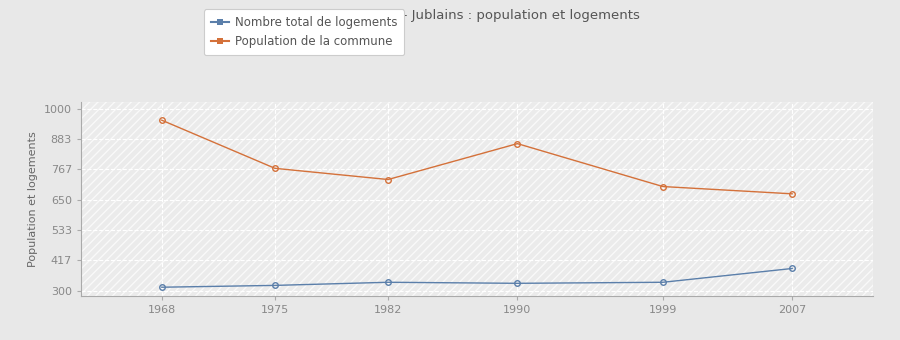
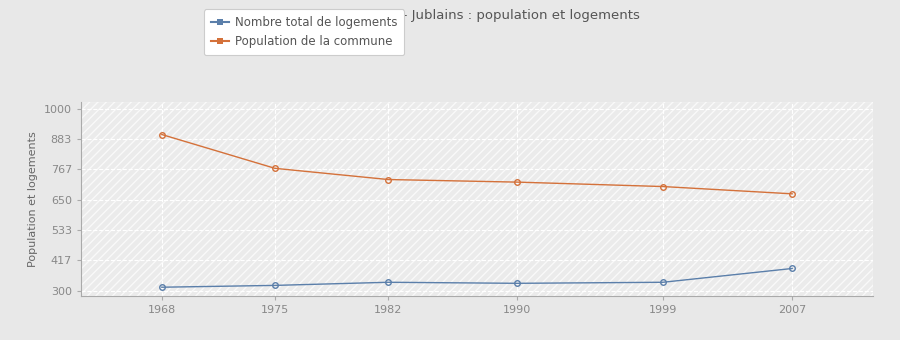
Population de la commune/1968: 955 -> 900
Population de la commune/1990: 865 -> 717
